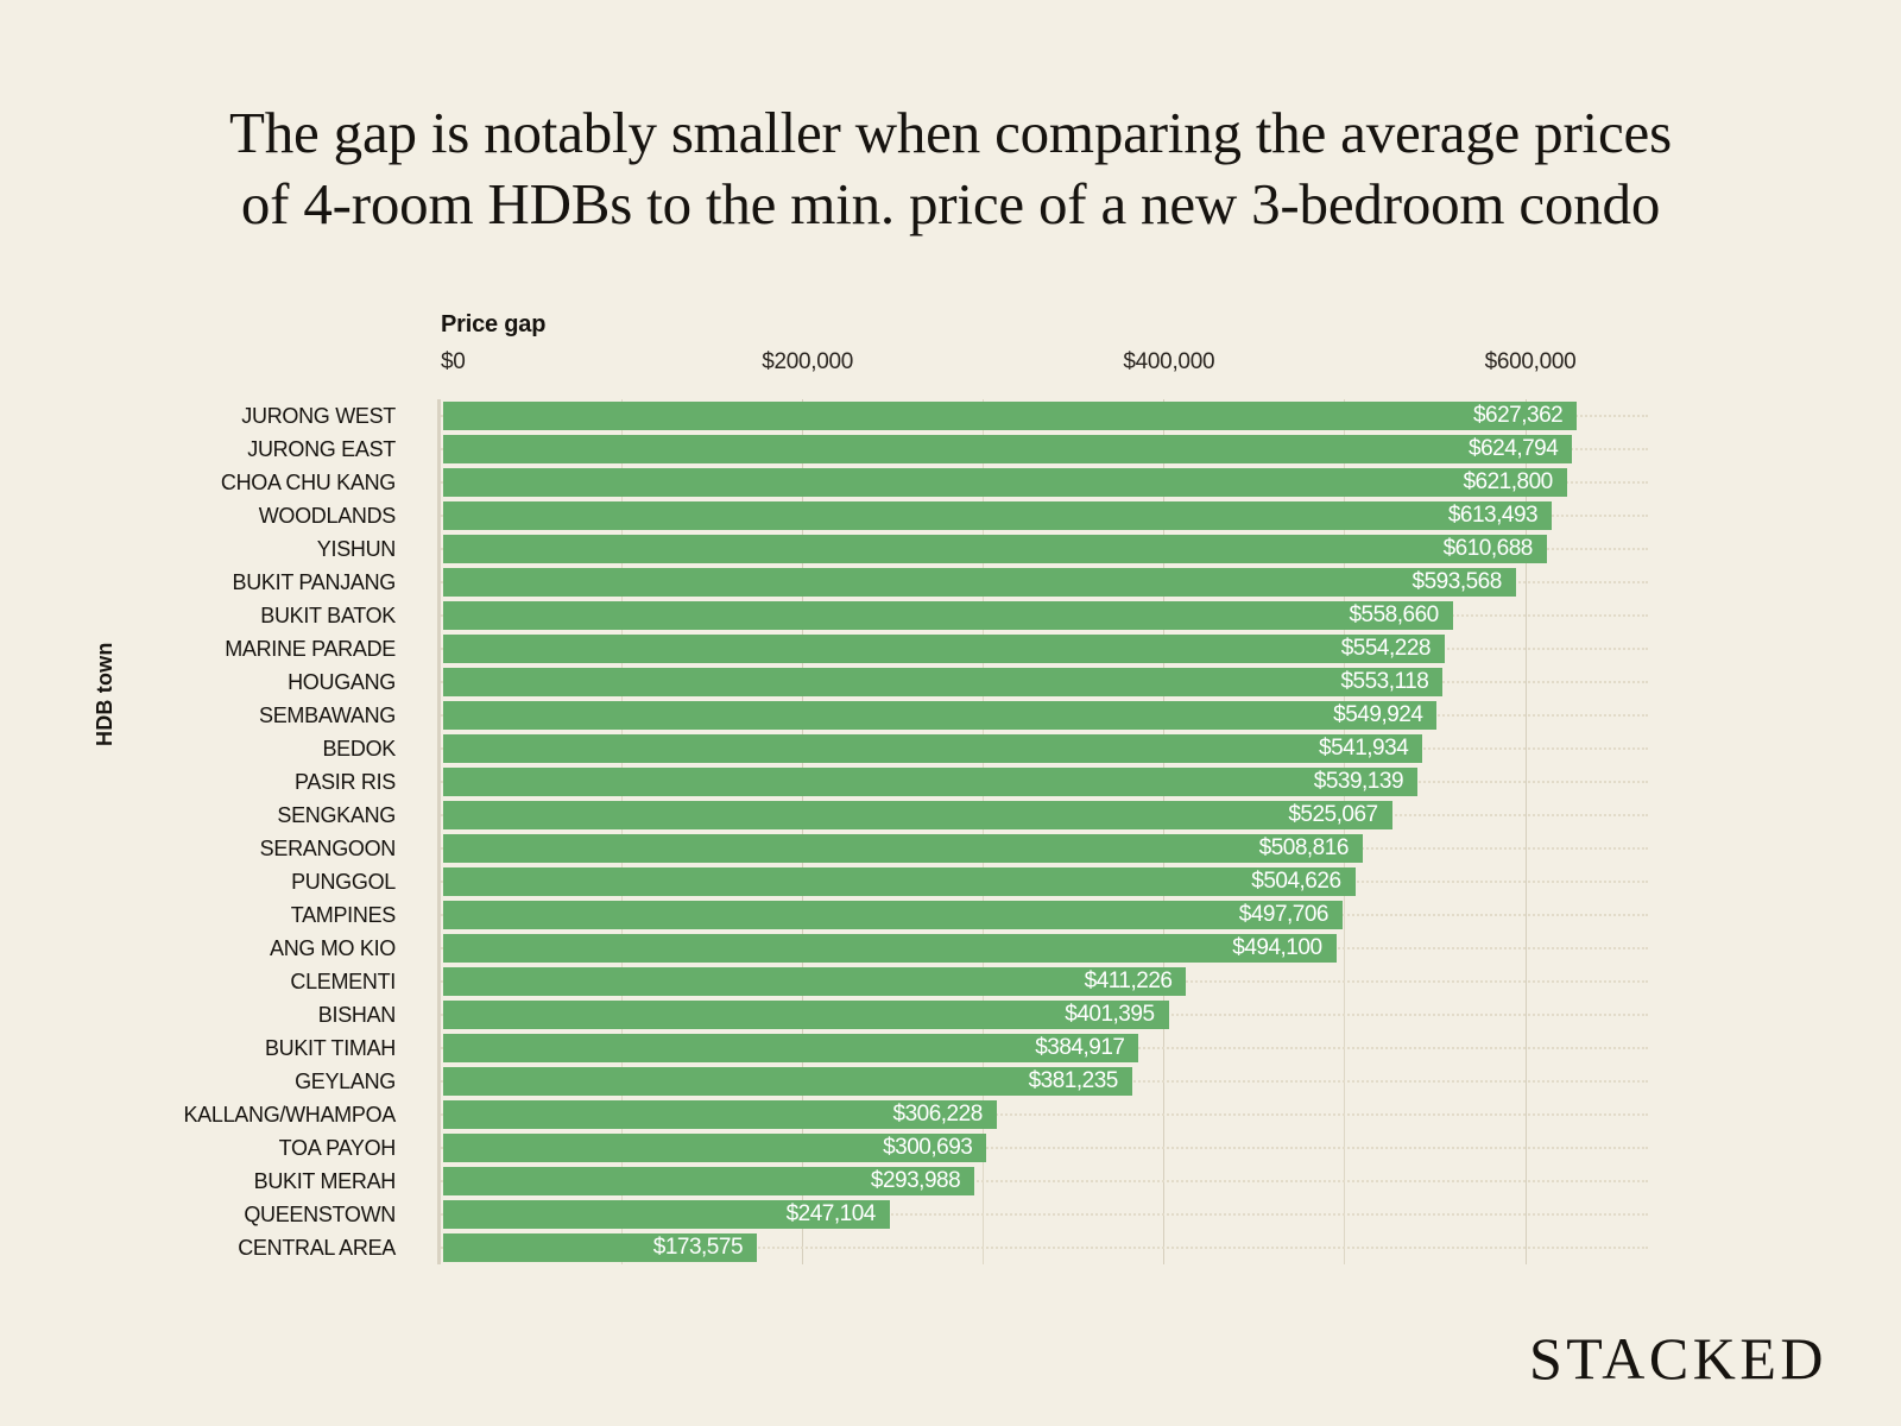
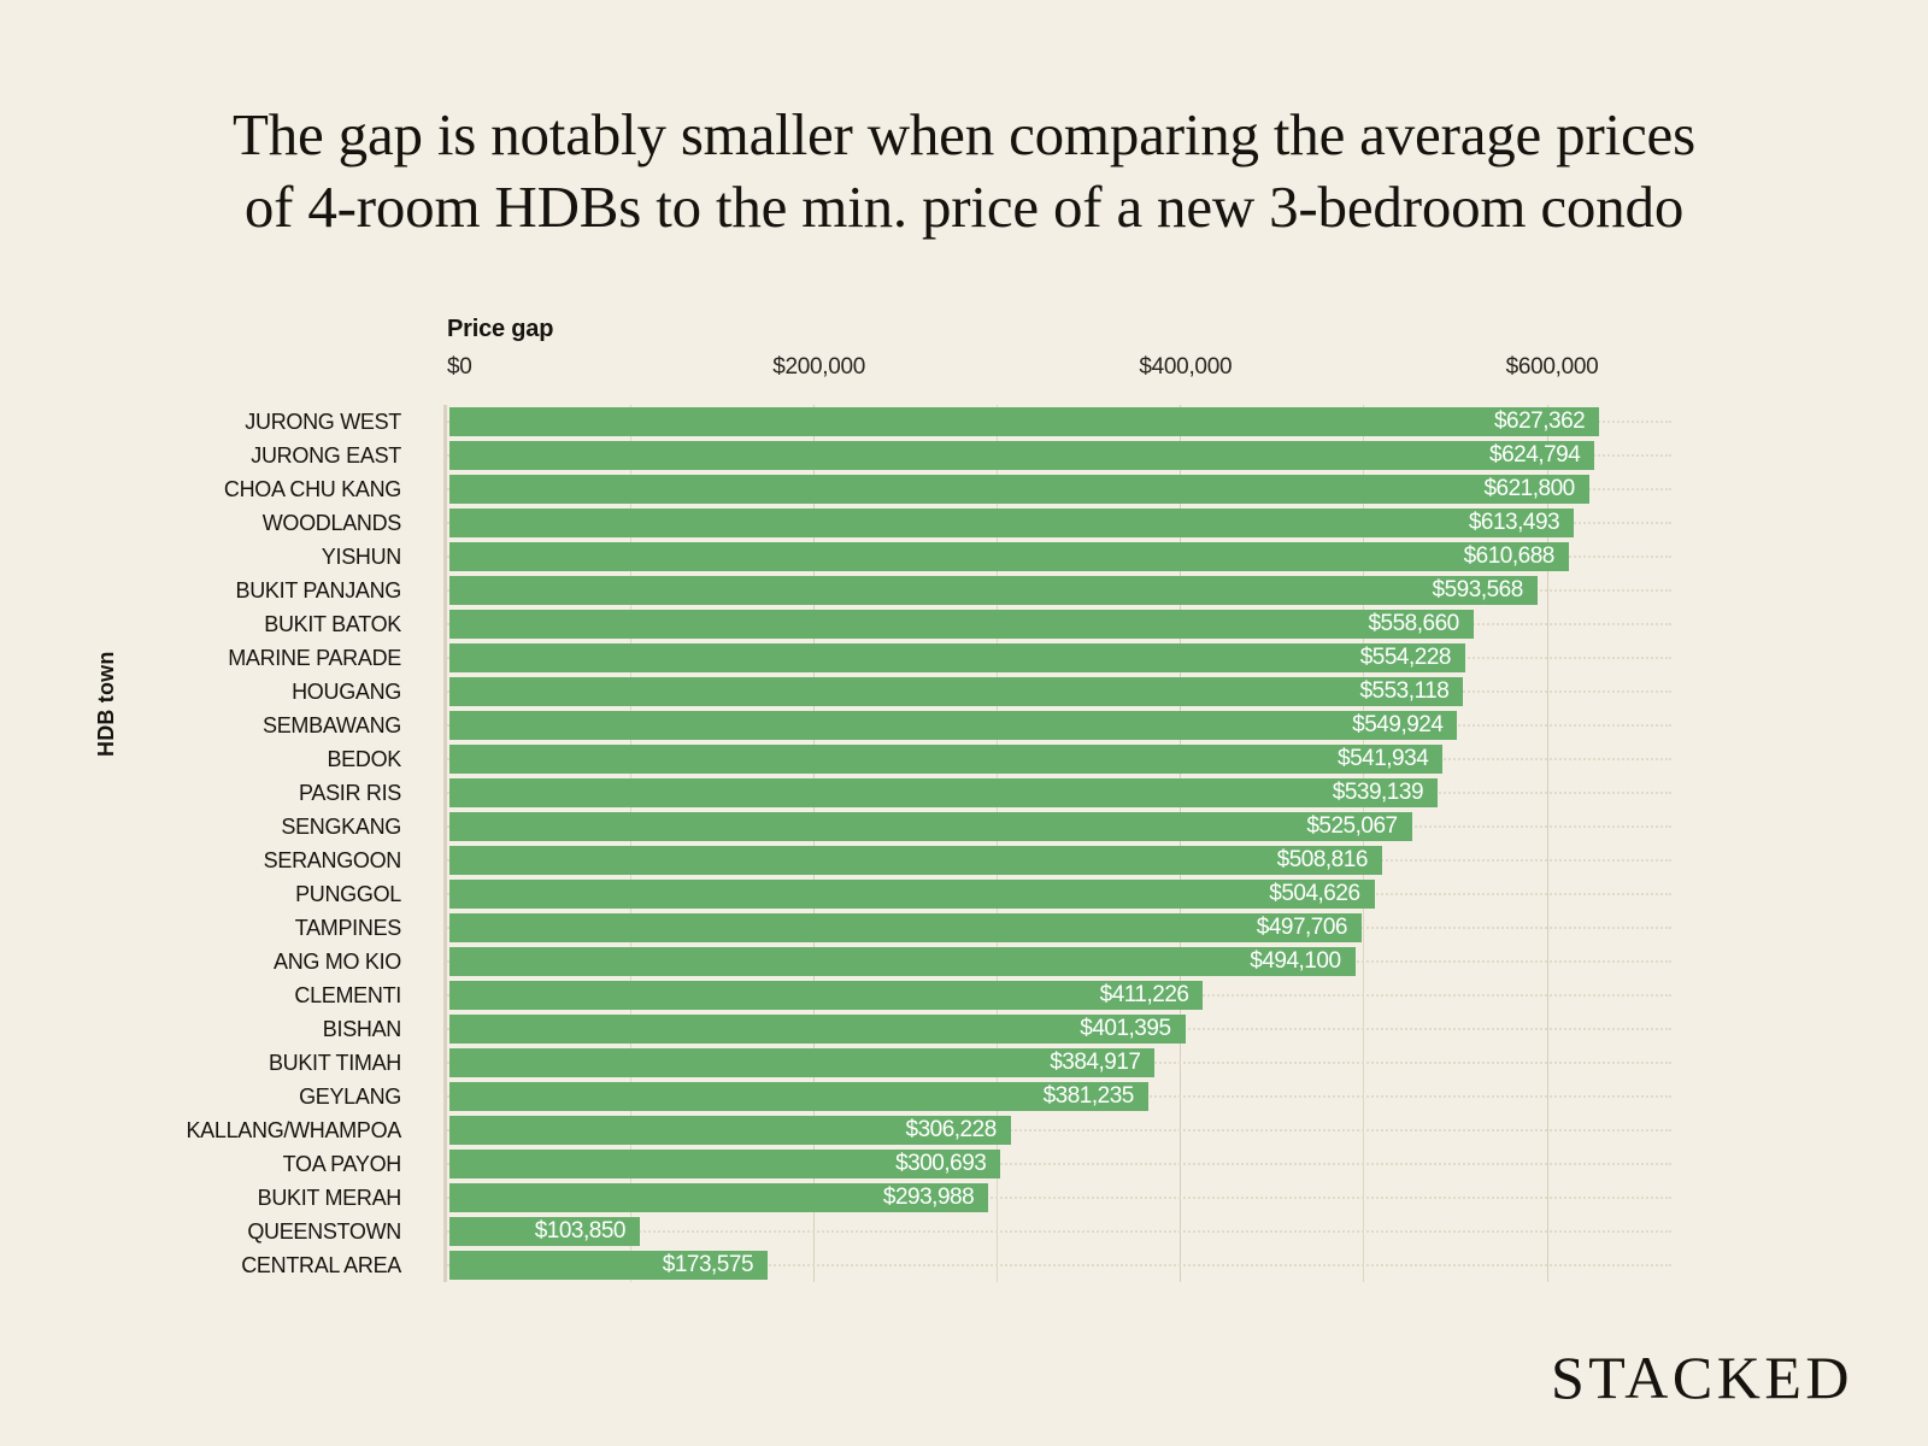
QUEENSTOWN: $247,104 -> $103,850
